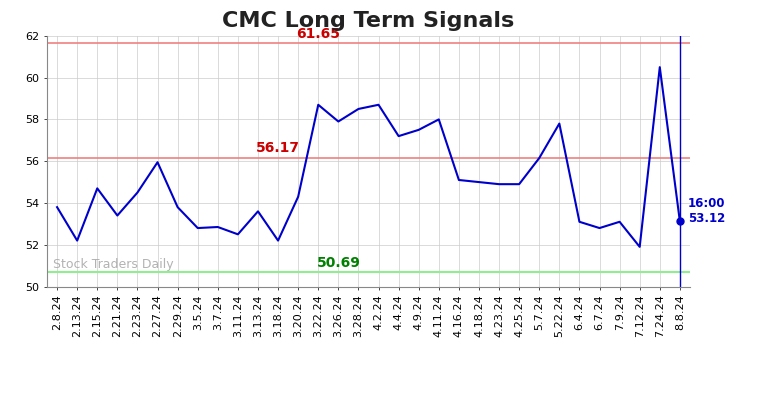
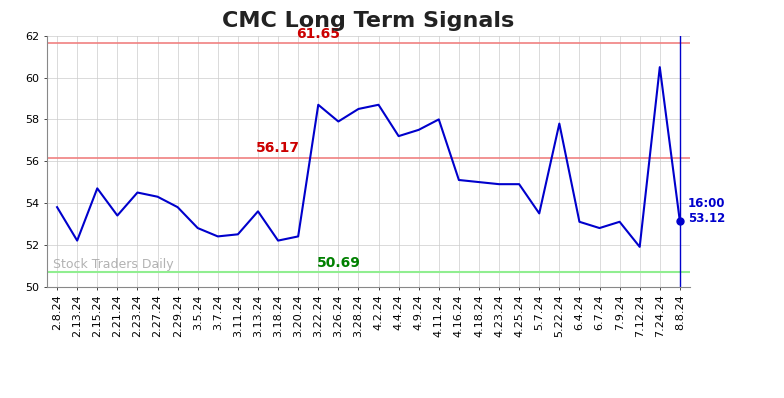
2.27.24: 55.95 -> 54.30
3.7.24: 52.85 -> 52.40
3.20.24: 54.30 -> 52.40
5.7.24: 56.15 -> 53.50
